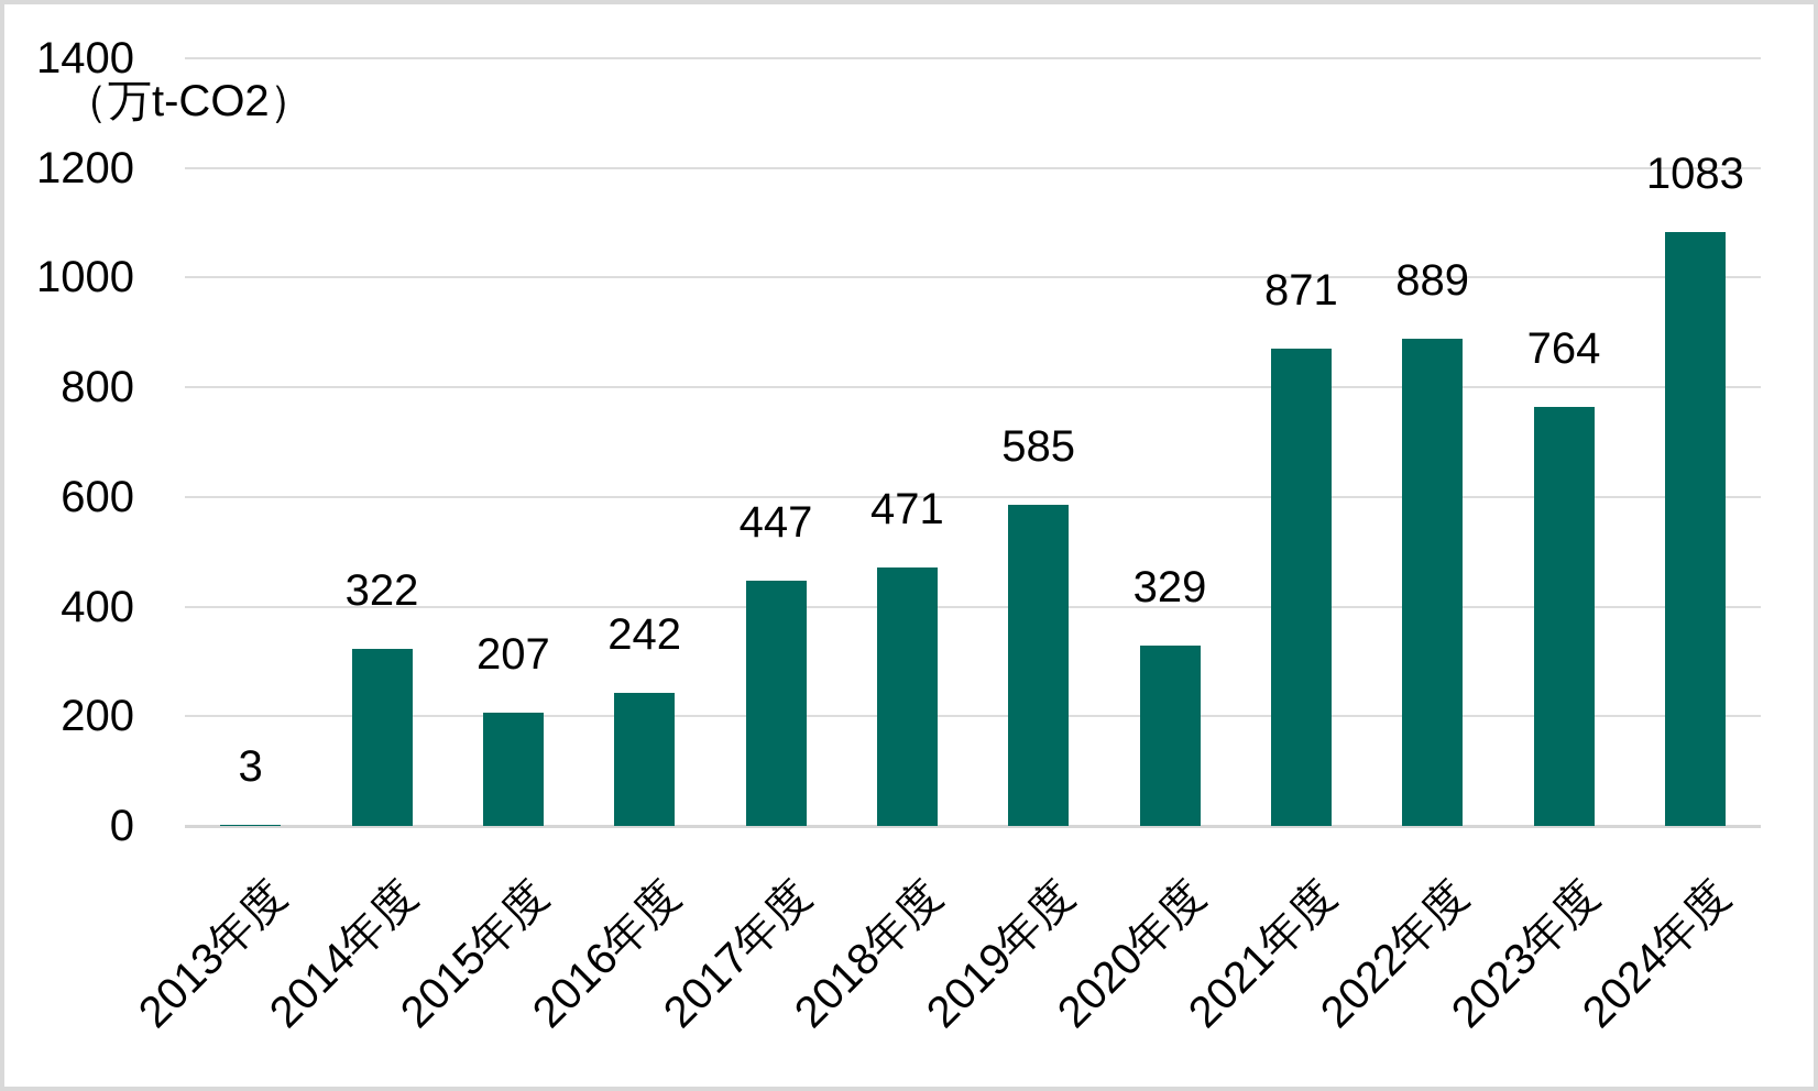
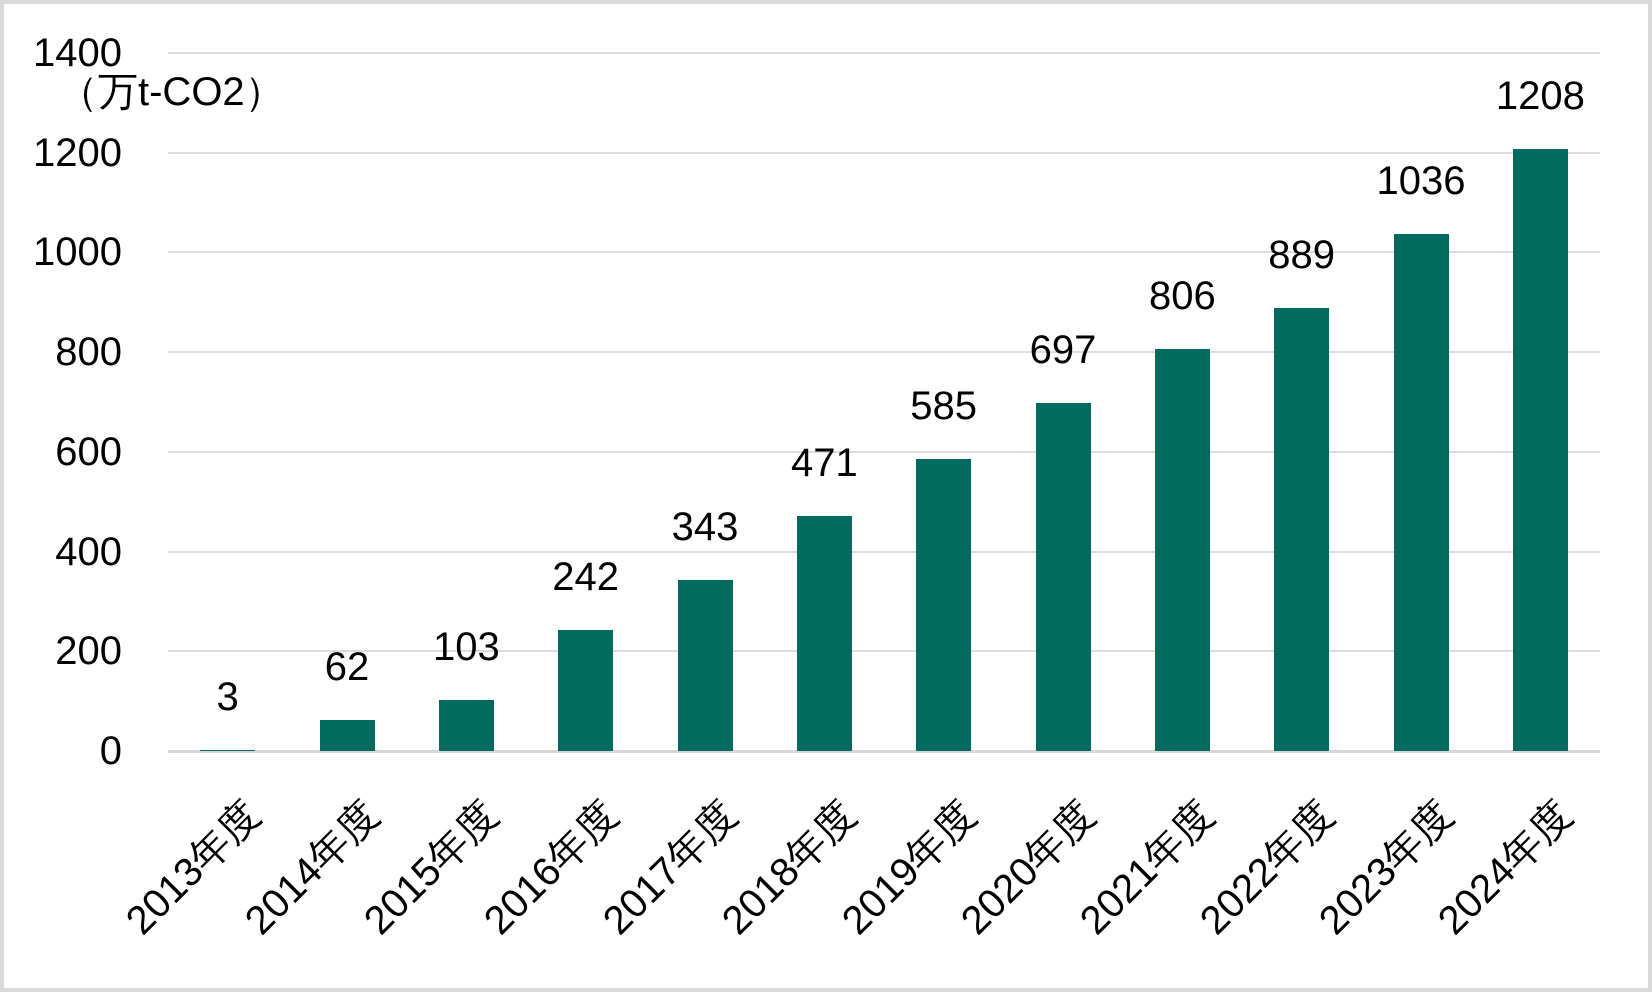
2014年度: 322 -> 62
2015年度: 207 -> 103
2017年度: 447 -> 343
2020年度: 329 -> 697
2021年度: 871 -> 806
2023年度: 764 -> 1036
2024年度: 1083 -> 1208
